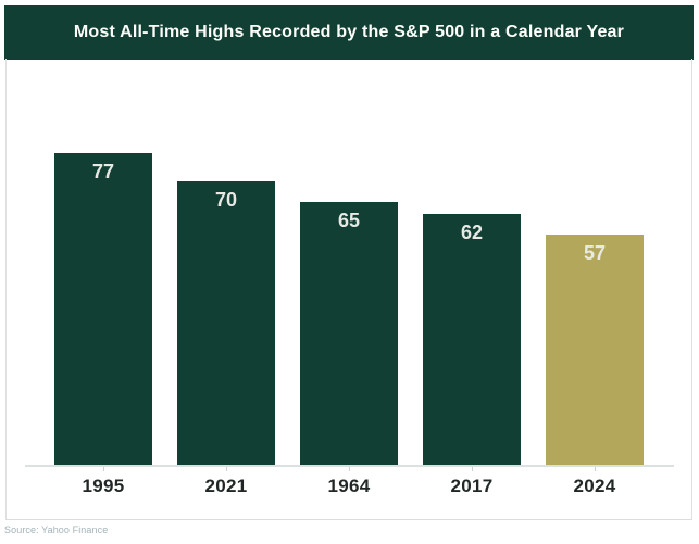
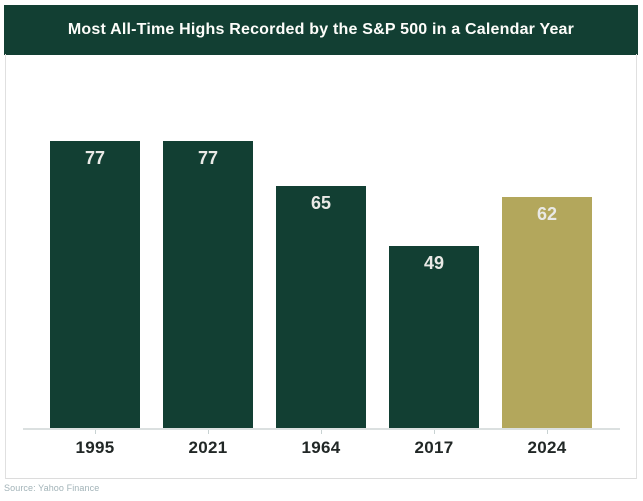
2021: 70 -> 77
2017: 62 -> 49
2024: 57 -> 62
